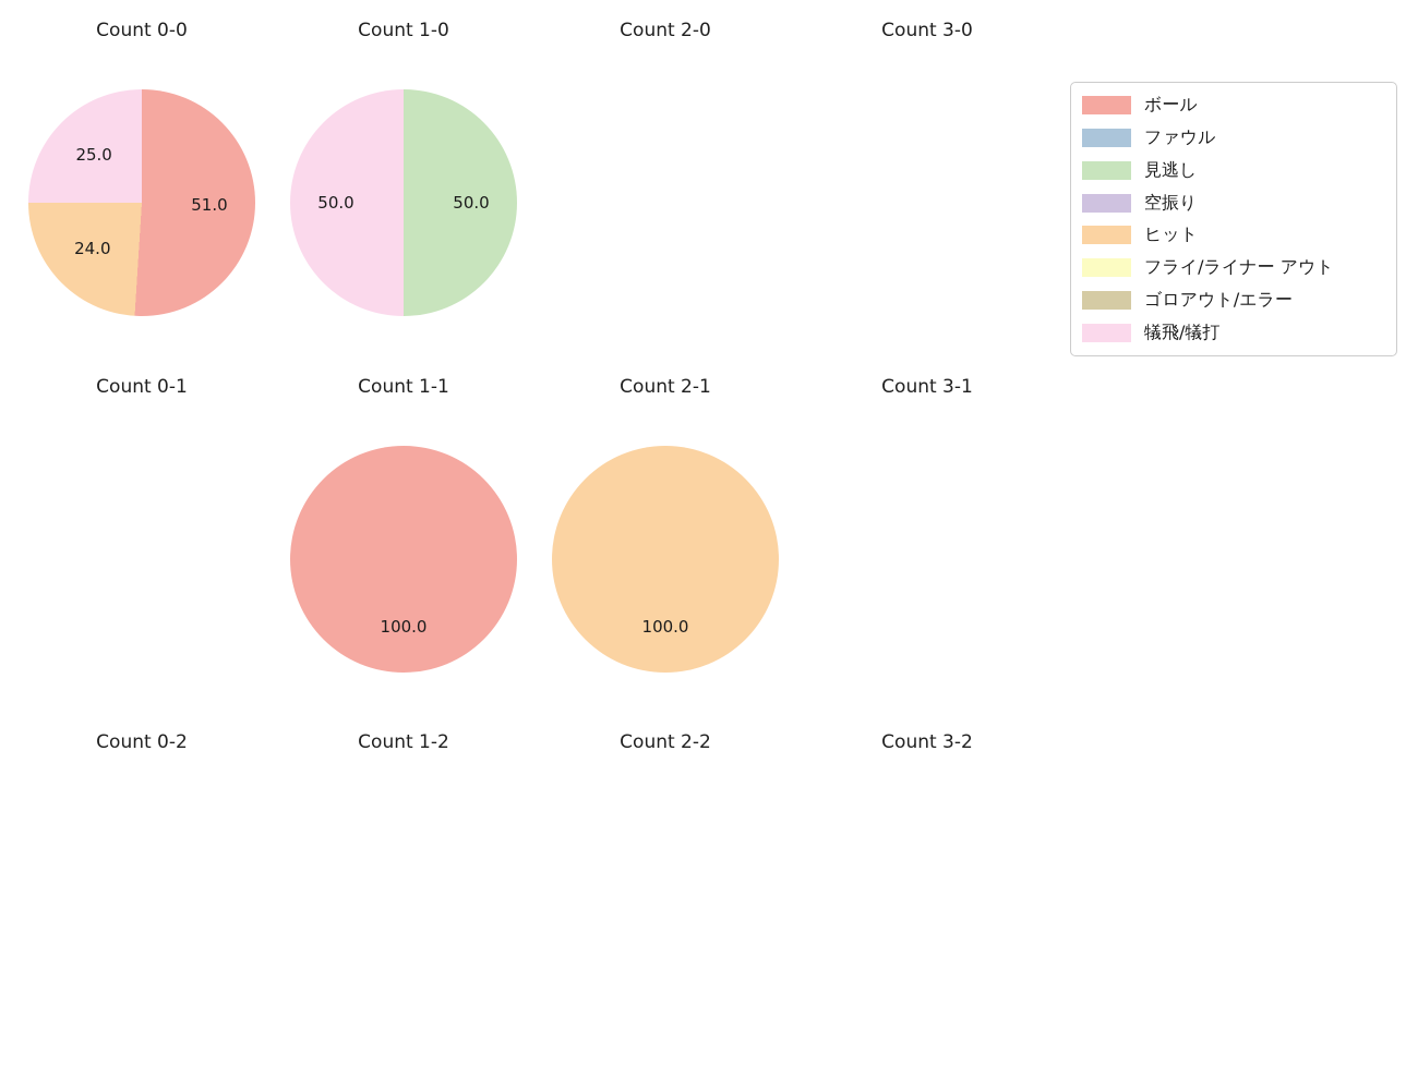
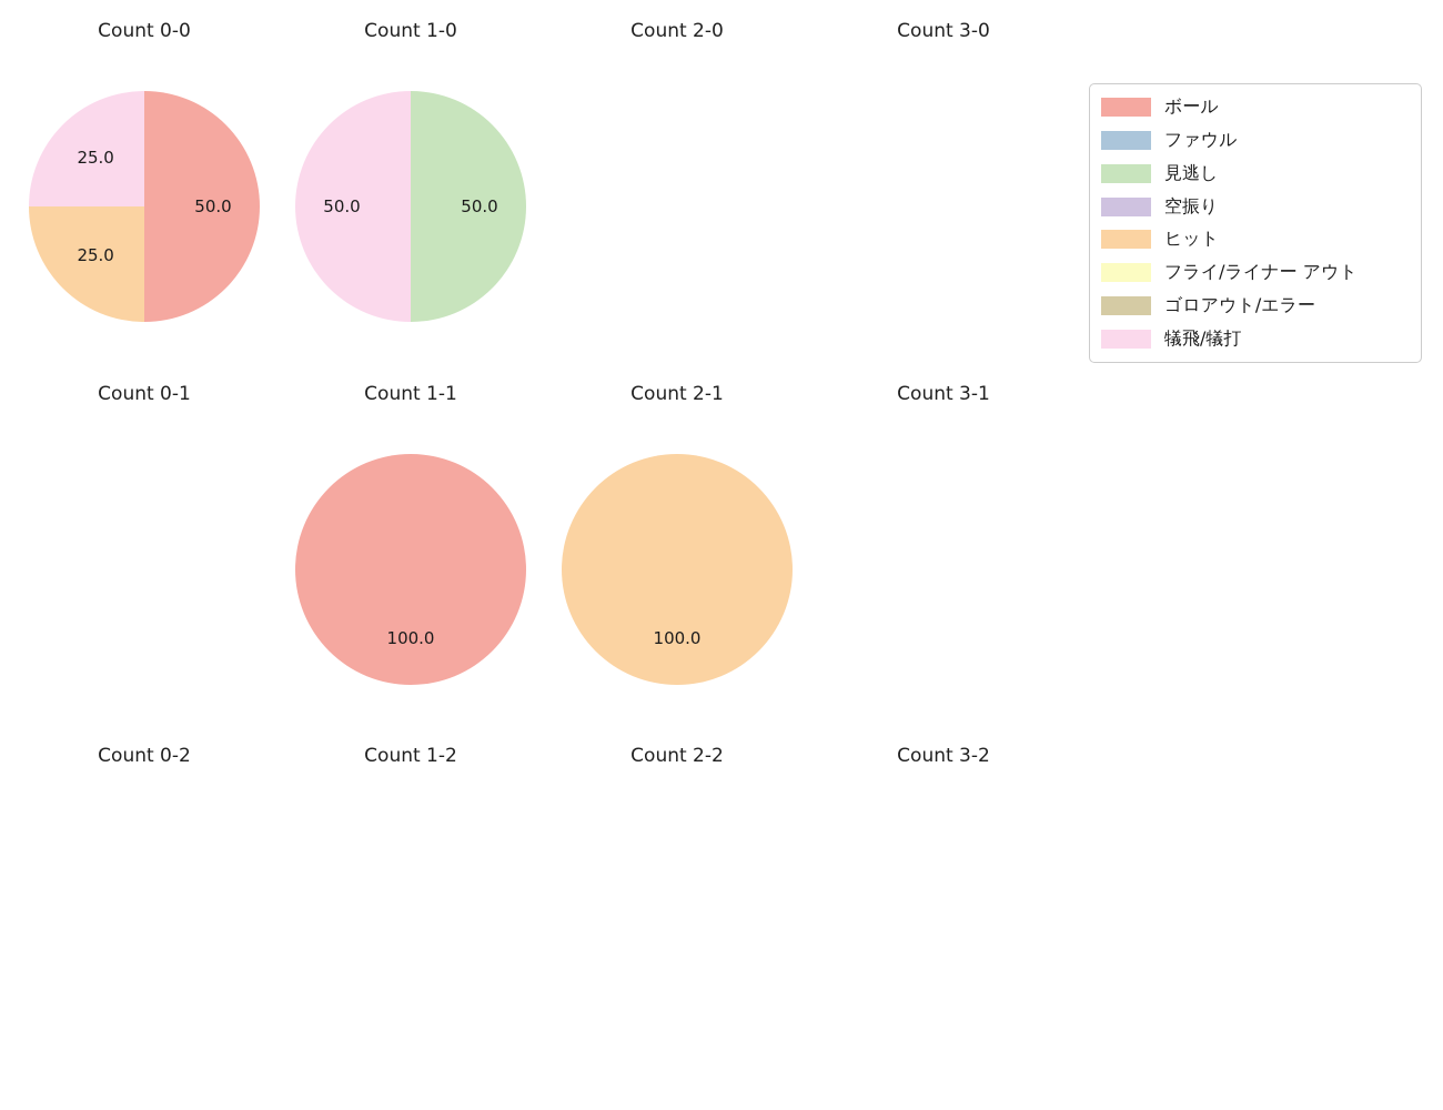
Count 0-0/ボール: 51.0 -> 50.0
Count 0-0/ヒット: 24.0 -> 25.0
